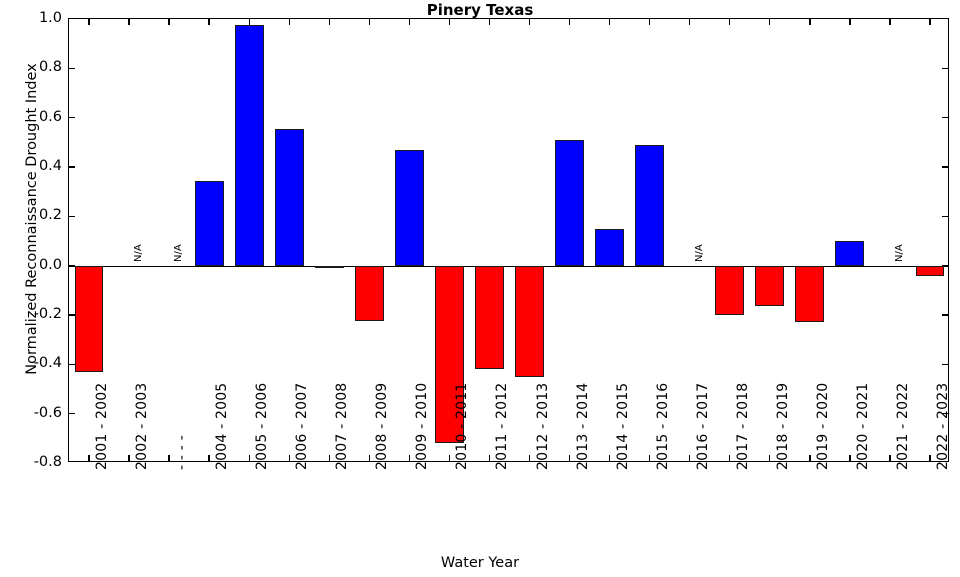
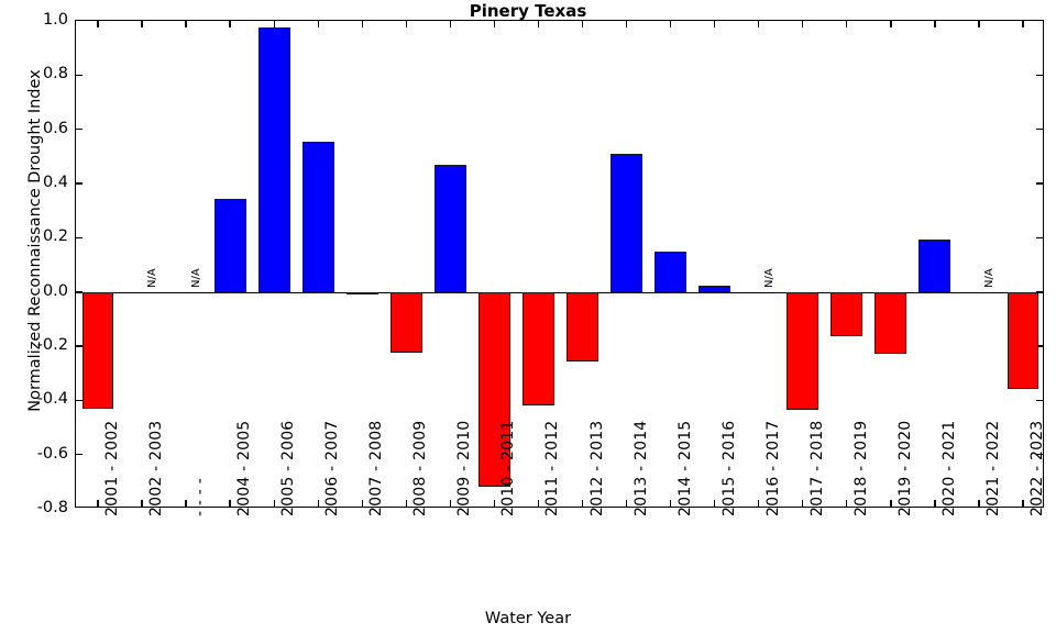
2012 - 2013: -0.45 -> -0.26
2015 - 2016: 0.49 -> 0.02
2017 - 2018: -0.20 -> -0.43
2020 - 2021: 0.10 -> 0.19
2022 - 2023: -0.04 -> -0.36
